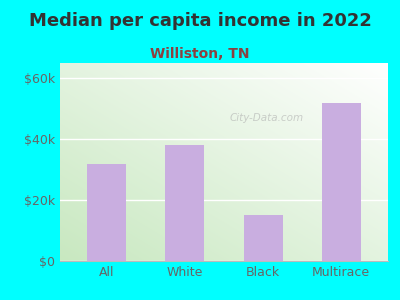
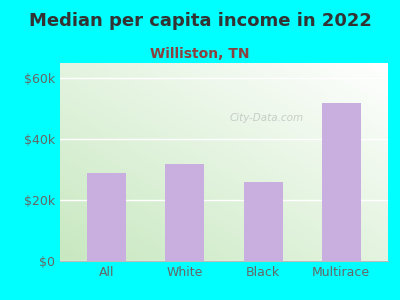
All: $32k -> $29k
White: $38k -> $32k
Black: $15k -> $26k
